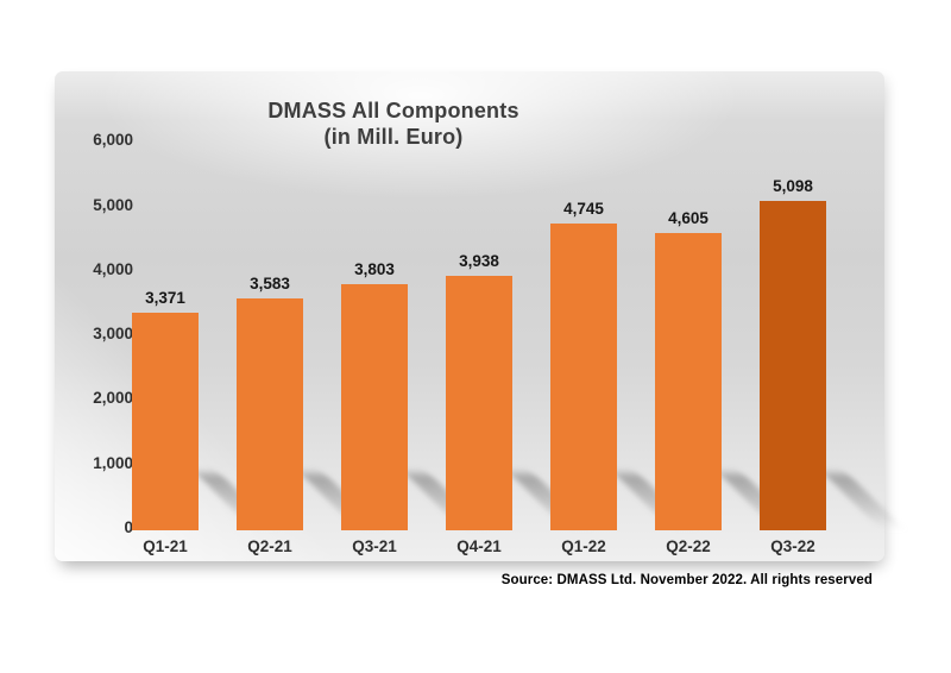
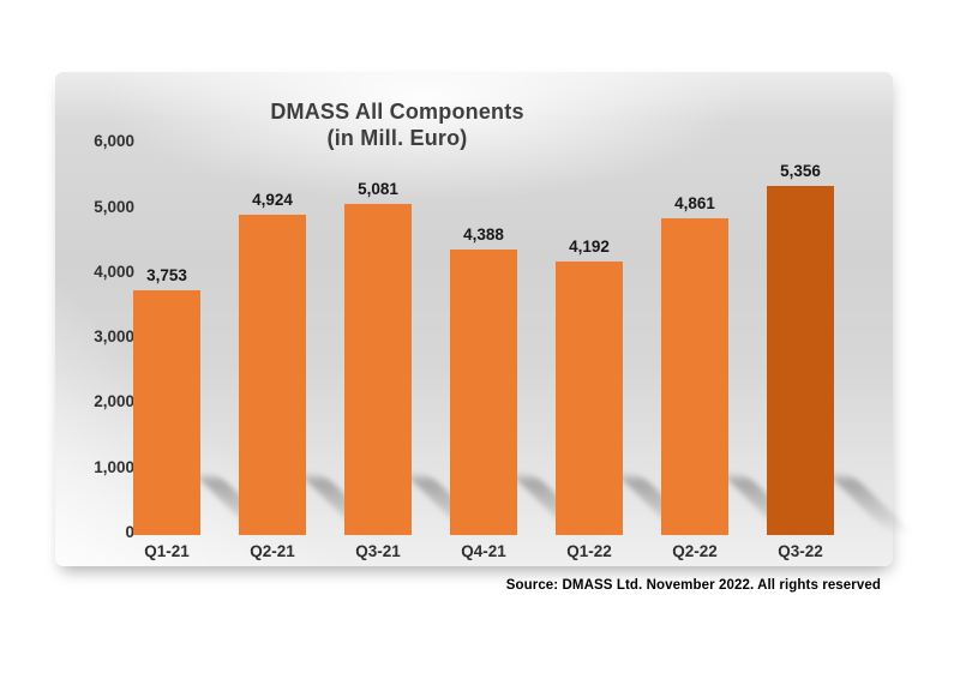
Q1-21: 3,371 -> 3,753
Q2-21: 3,583 -> 4,924
Q3-21: 3,803 -> 5,081
Q4-21: 3,938 -> 4,388
Q1-22: 4,745 -> 4,192
Q2-22: 4,605 -> 4,861
Q3-22: 5,098 -> 5,356
